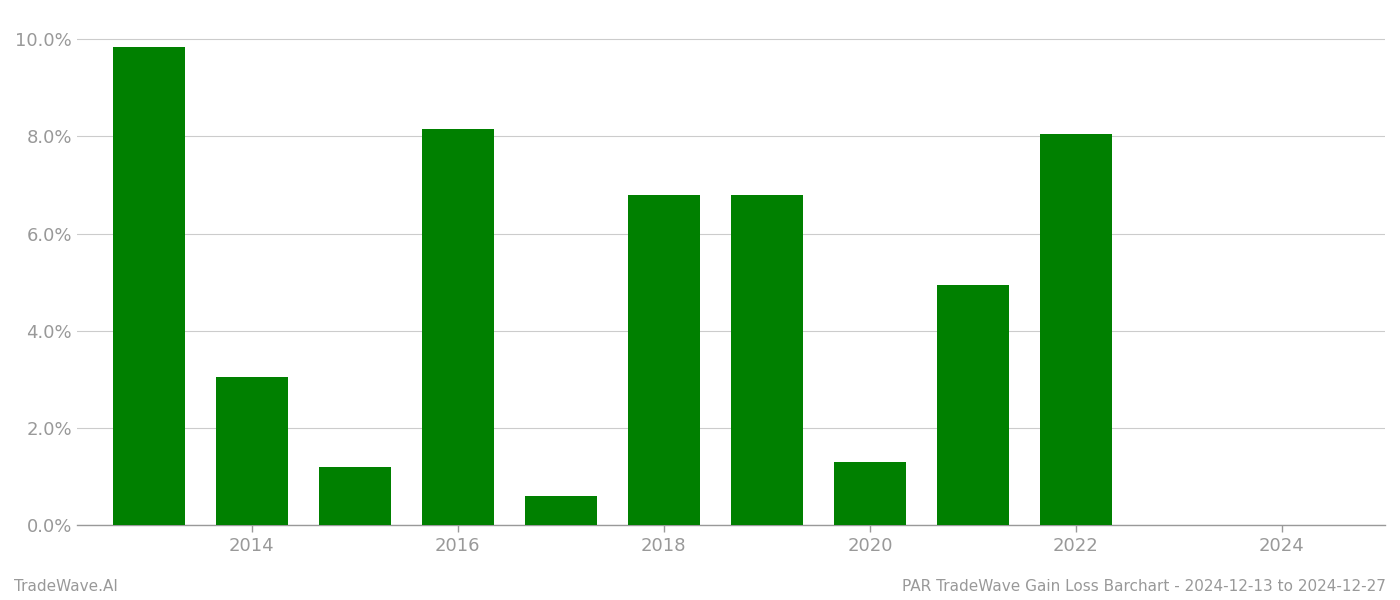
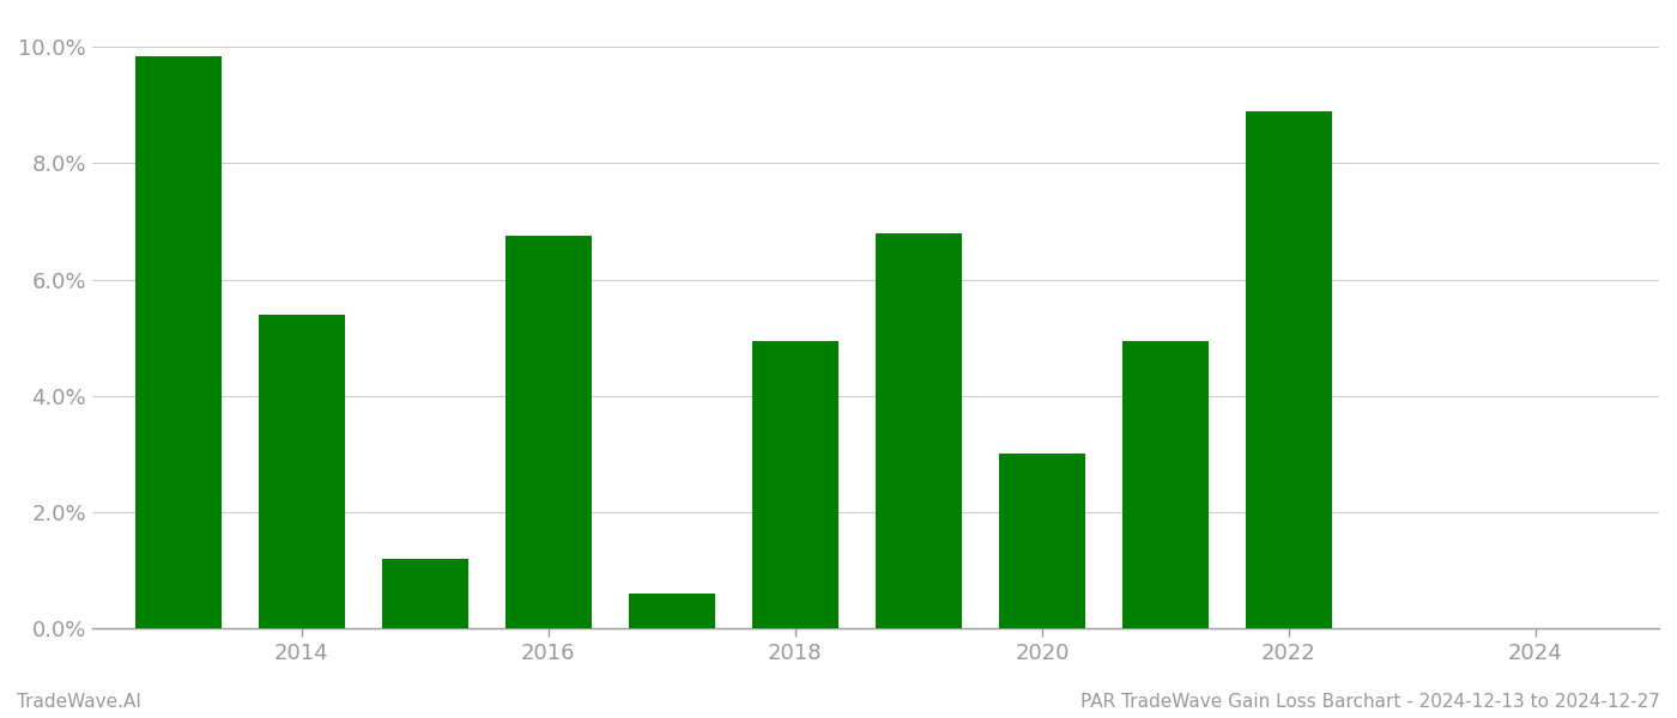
2014: 3.05% -> 5.40%
2016: 8.15% -> 6.75%
2018: 6.80% -> 4.95%
2020: 1.30% -> 3.00%
2022: 8.05% -> 8.90%
